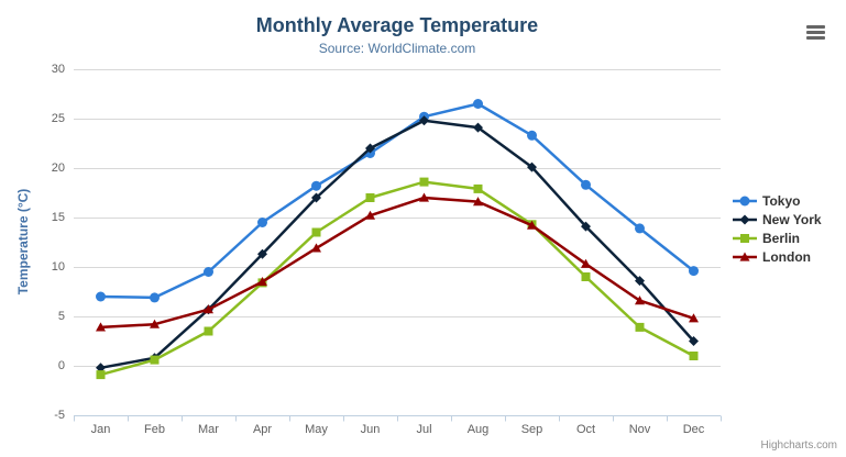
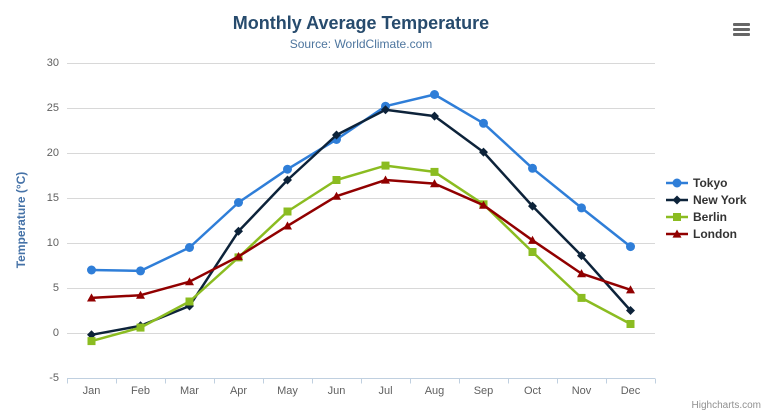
New York/Mar: 6 -> 3
